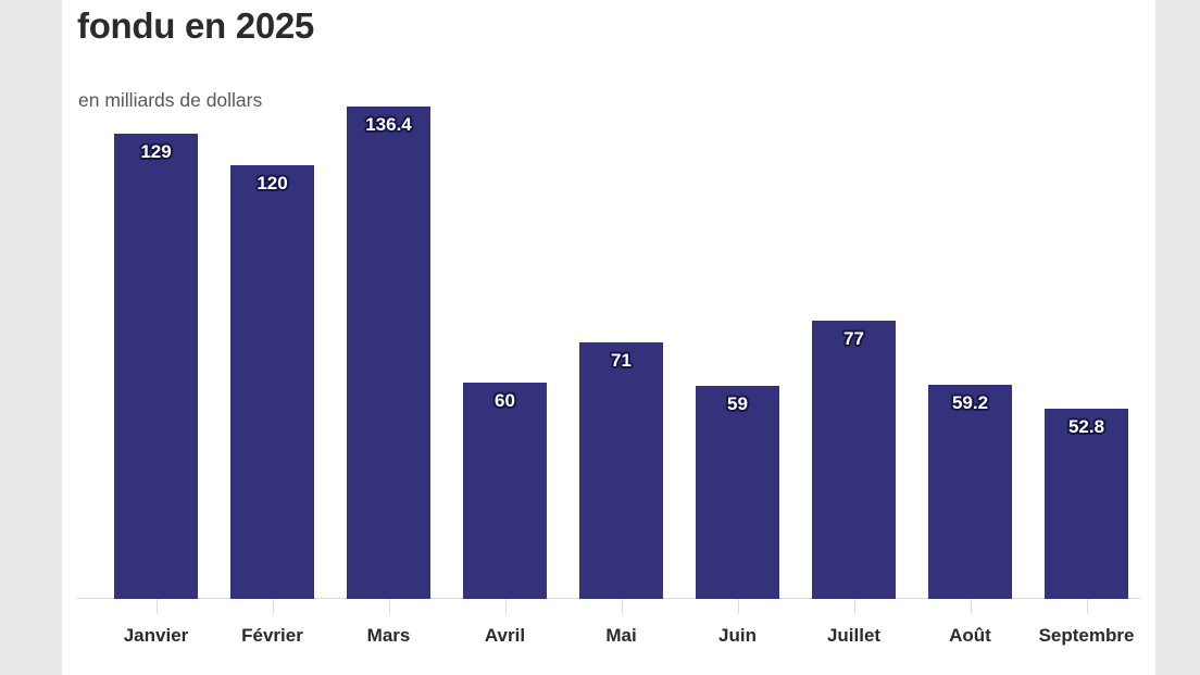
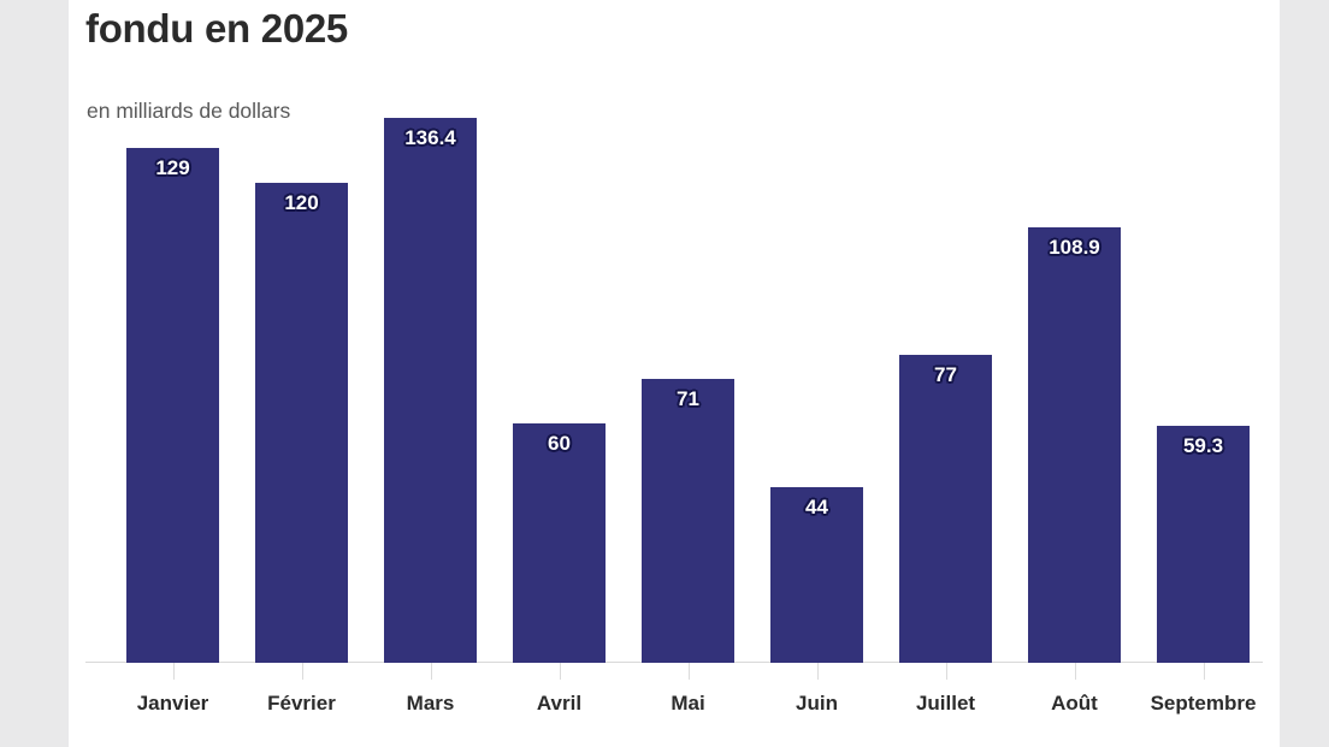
Juin: 59 -> 44
Août: 59.2 -> 108.9
Septembre: 52.8 -> 59.3
